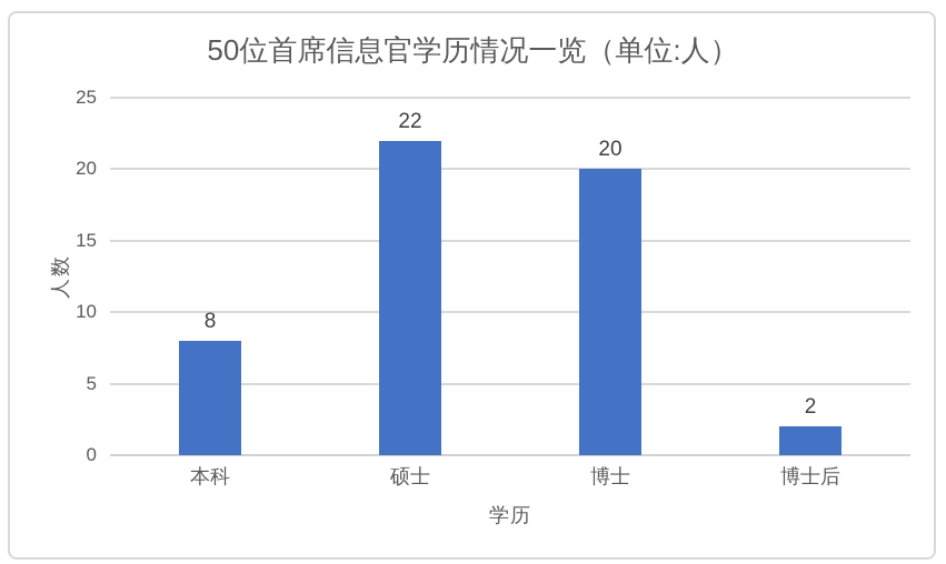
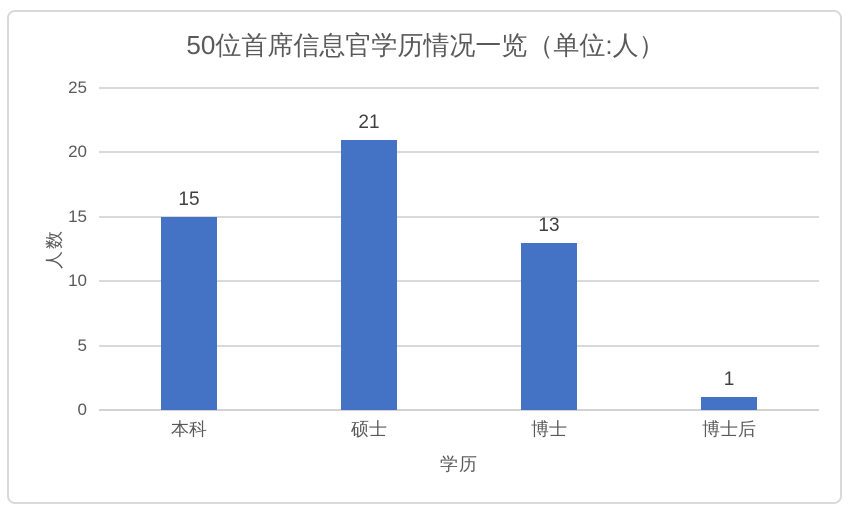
本科: 8 -> 15
硕士: 22 -> 21
博士: 20 -> 13
博士后: 2 -> 1
